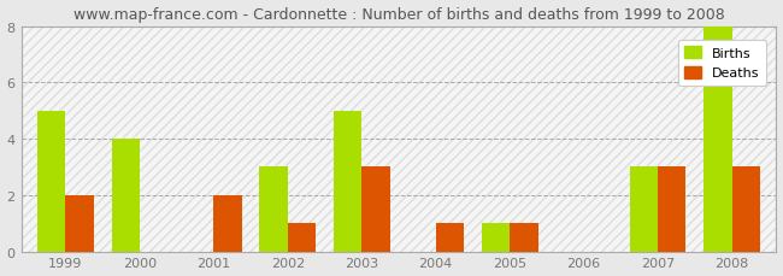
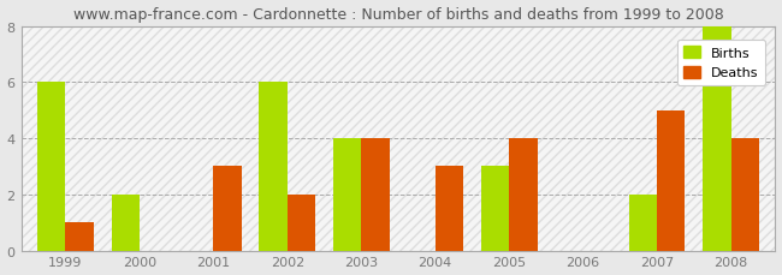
Births/1999: 5 -> 6
Deaths/1999: 2 -> 1
Births/2000: 4 -> 2
Deaths/2001: 2 -> 3
Births/2002: 3 -> 6
Deaths/2002: 1 -> 2
Births/2003: 5 -> 4
Deaths/2003: 3 -> 4
Deaths/2004: 1 -> 3
Births/2005: 1 -> 3
Deaths/2005: 1 -> 4
Births/2007: 3 -> 2
Deaths/2007: 3 -> 5
Deaths/2008: 3 -> 4
